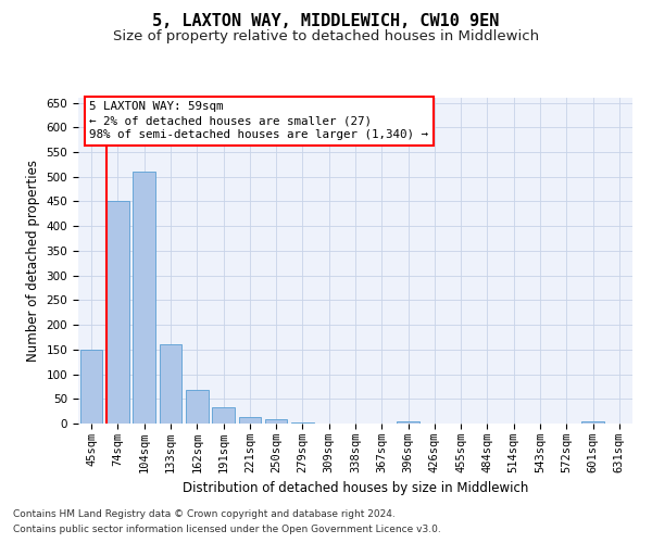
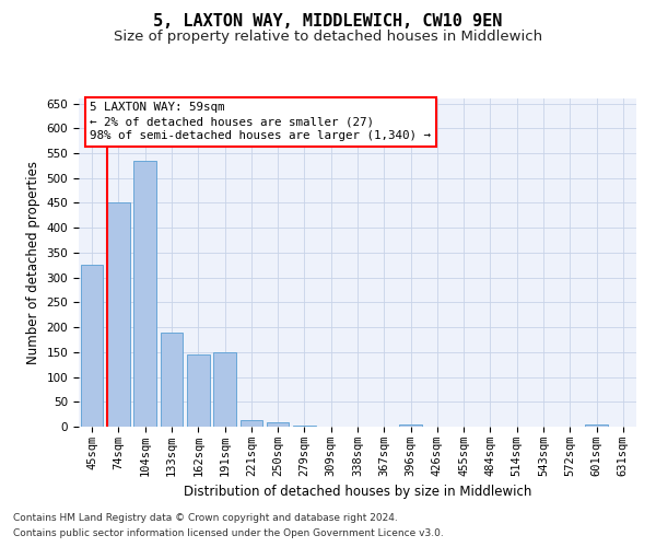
45sqm: 150 -> 325
104sqm: 510 -> 535
133sqm: 160 -> 190
162sqm: 68 -> 145
191sqm: 32 -> 150
